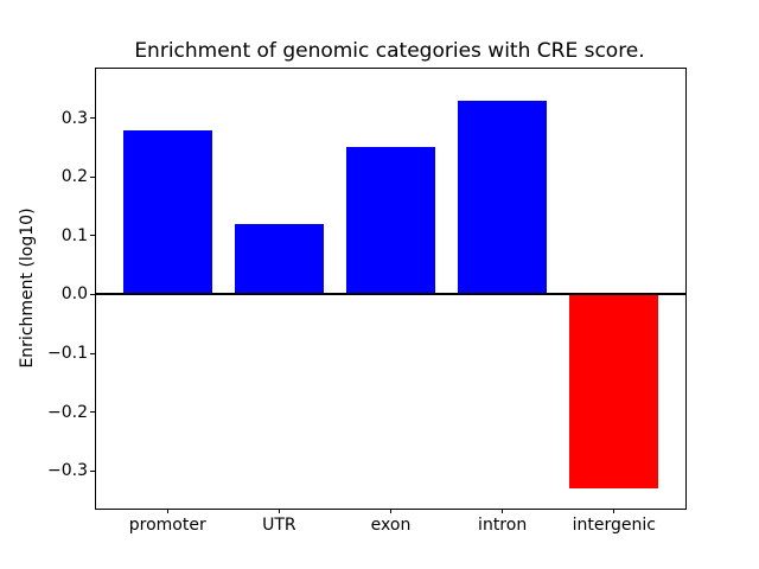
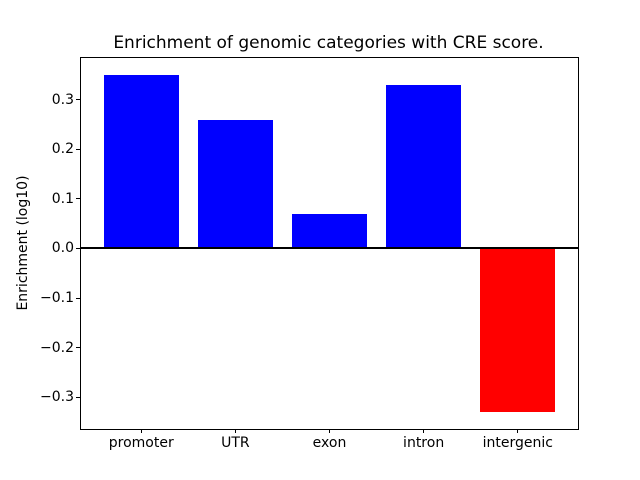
promoter: 0.28 -> 0.35
UTR: 0.12 -> 0.26
exon: 0.25 -> 0.07
